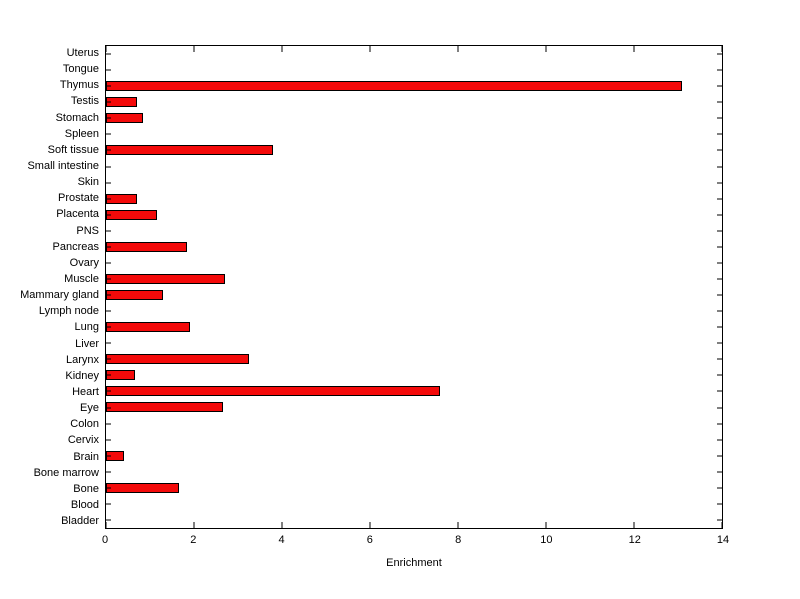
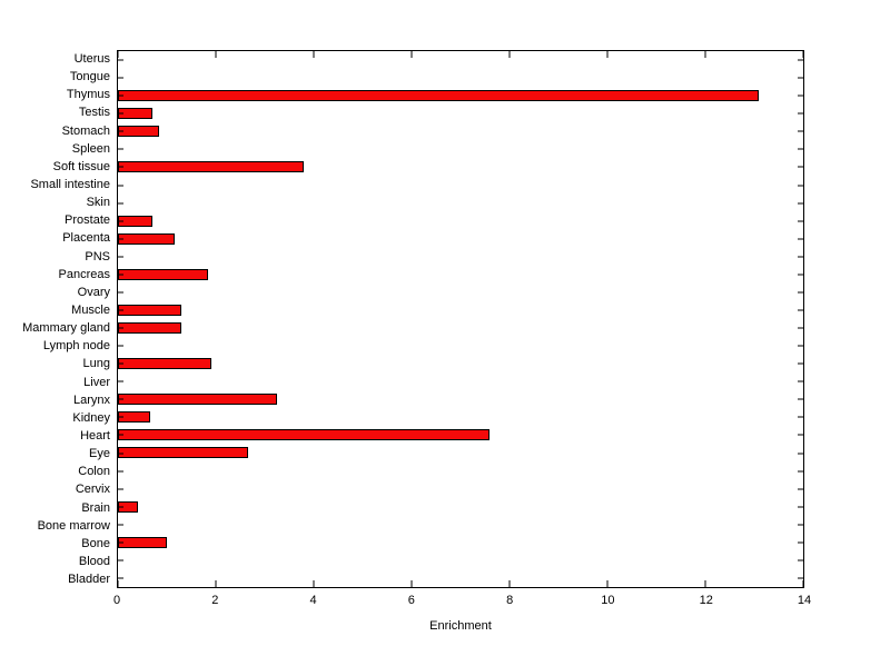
Muscle: 2.7 -> 1.3
Bone: 1.6 -> 1.0
